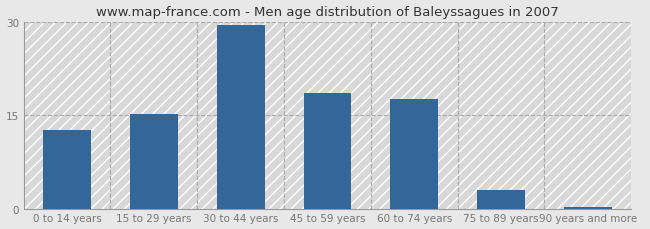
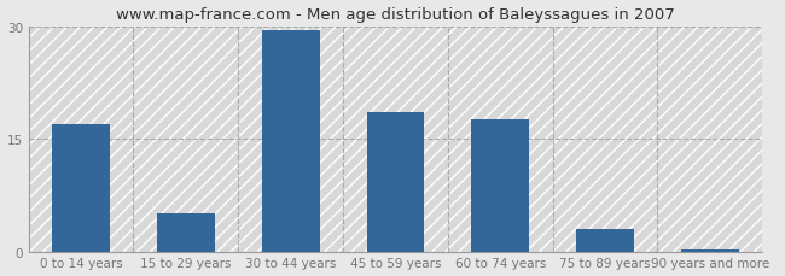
0 to 14 years: 12.6 -> 17.0
15 to 29 years: 15.2 -> 5.0
